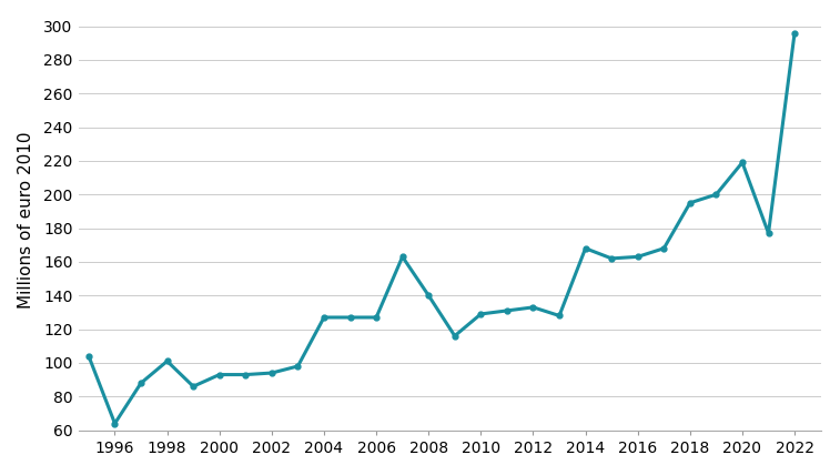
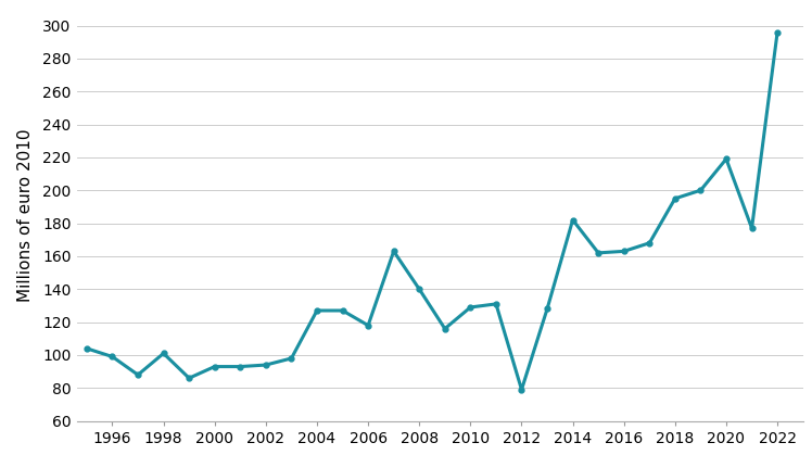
1996: 64 -> 99
2006: 127 -> 118
2012: 133 -> 79
2014: 168 -> 182
